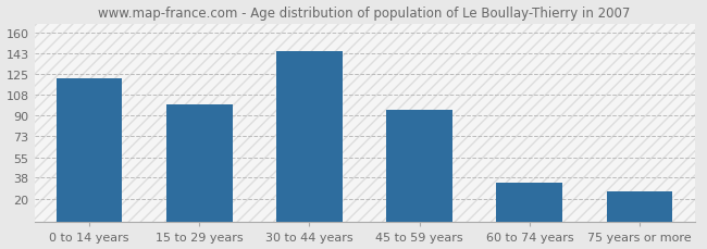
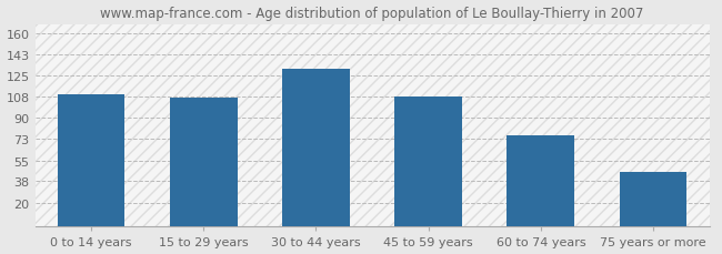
0 to 14 years: 122 -> 110
15 to 29 years: 100 -> 107
30 to 44 years: 145 -> 131
45 to 59 years: 95 -> 108
60 to 74 years: 33 -> 76
75 years or more: 26 -> 45
